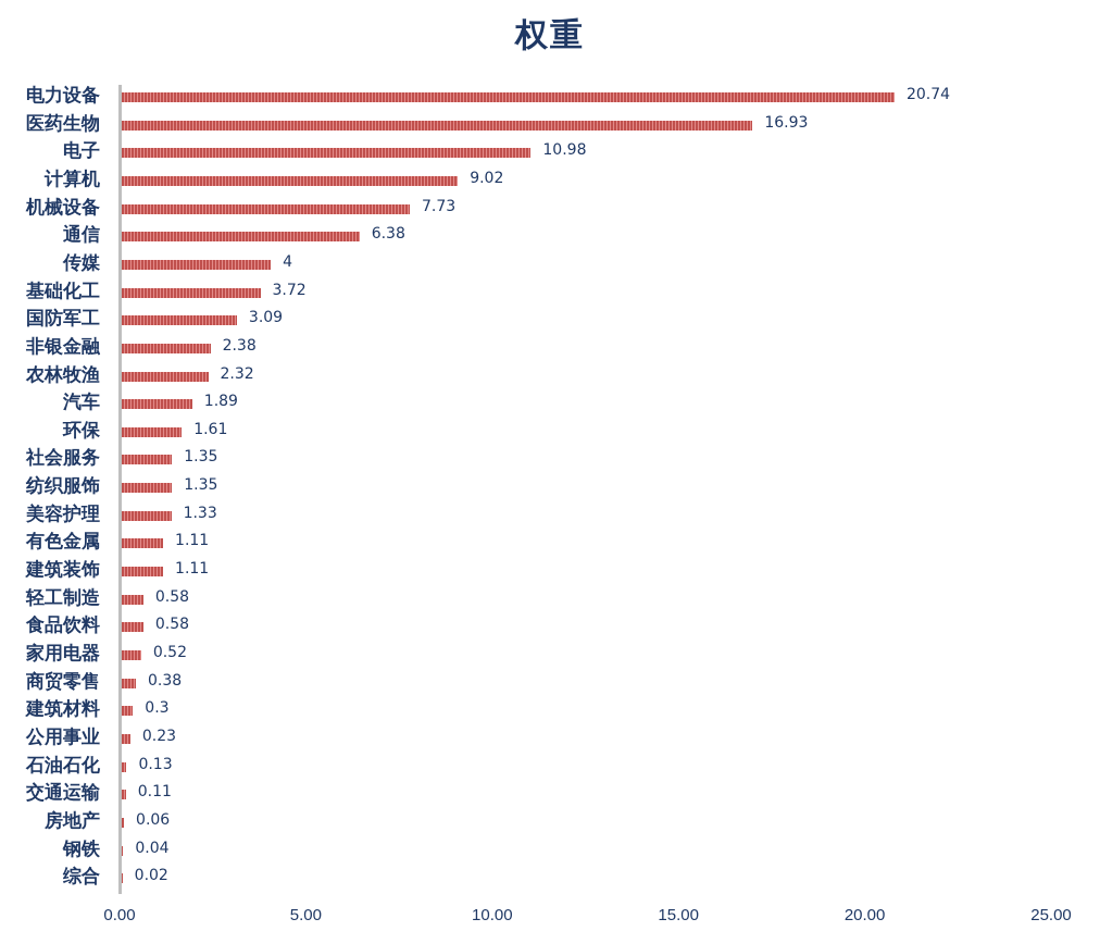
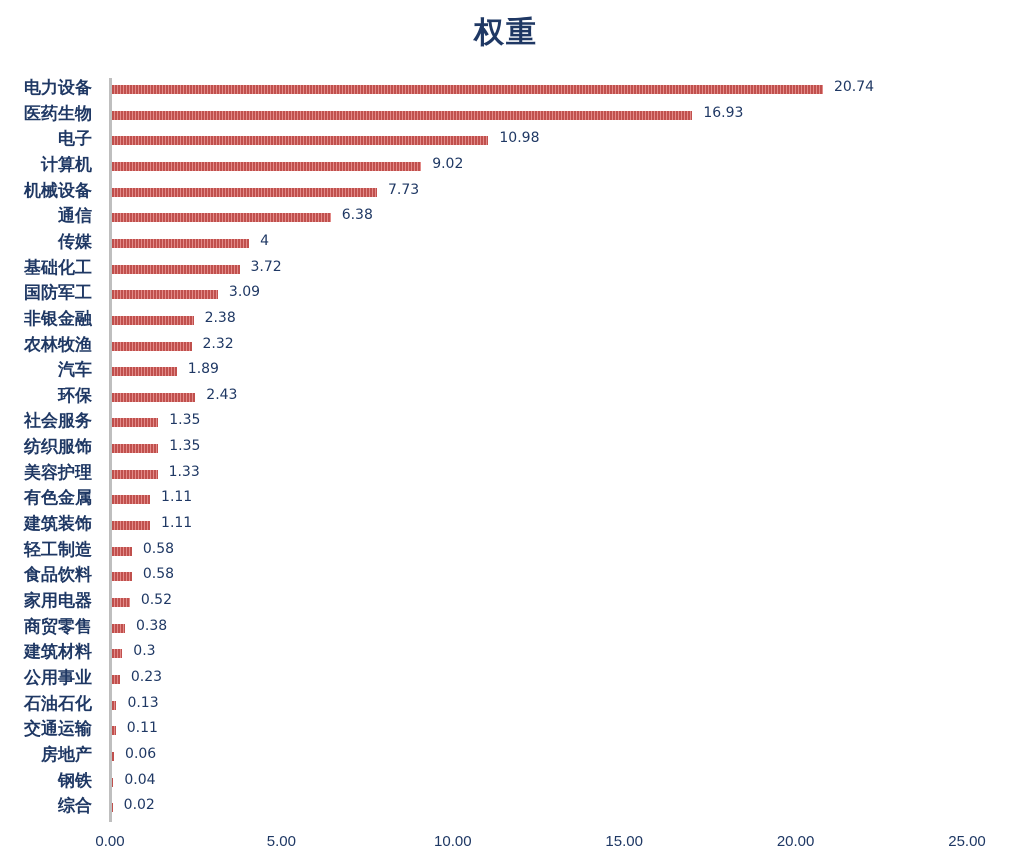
环保: 1.61 -> 2.43
